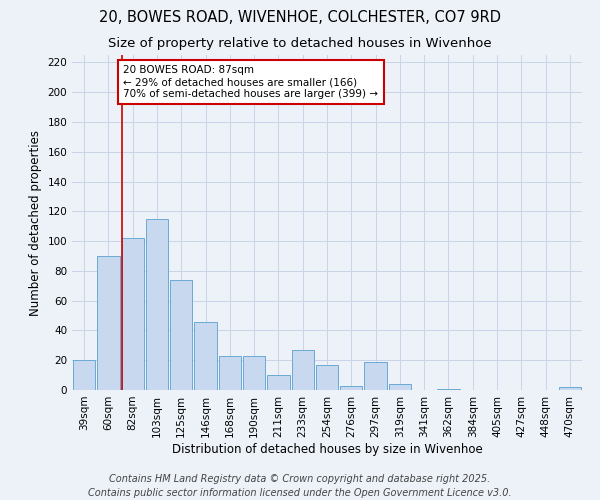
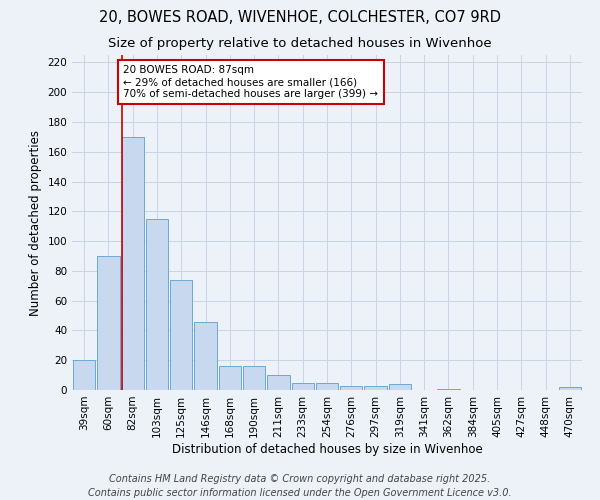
82sqm: 102 -> 170
168sqm: 23 -> 16
190sqm: 23 -> 16
233sqm: 27 -> 5
254sqm: 17 -> 5
297sqm: 19 -> 3
